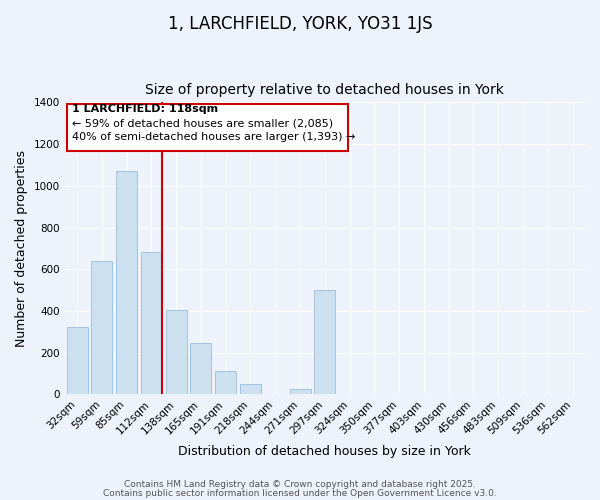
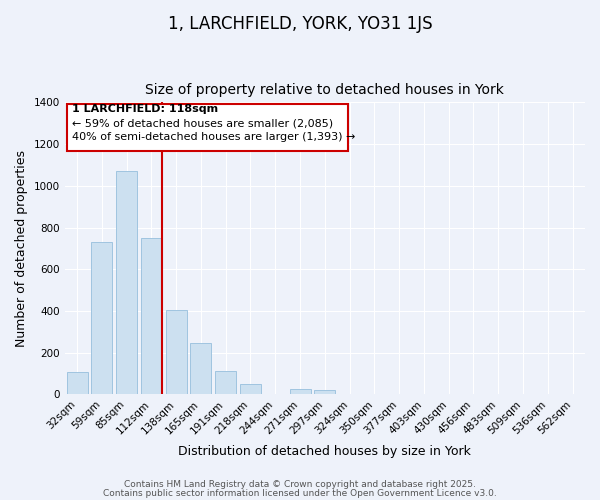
32sqm: 325 -> 107
59sqm: 640 -> 730
112sqm: 685 -> 750
297sqm: 500 -> 20
